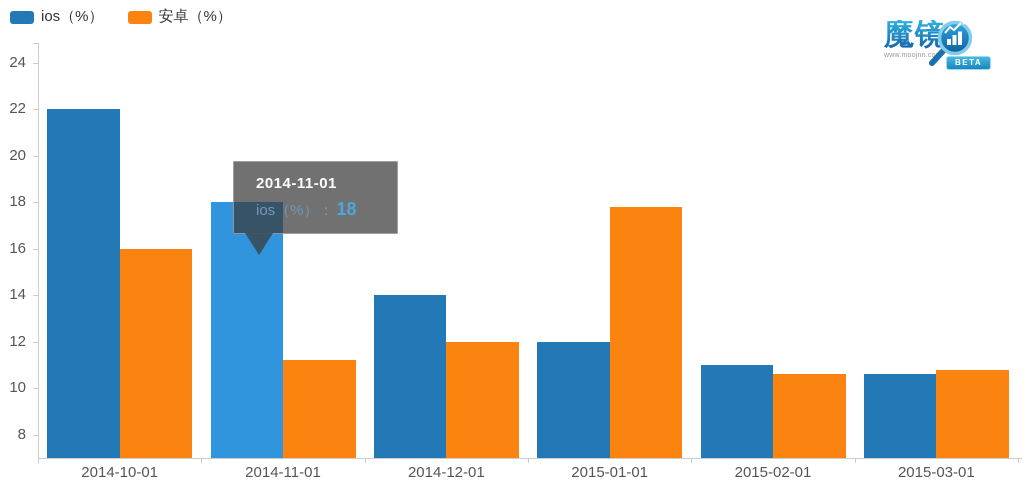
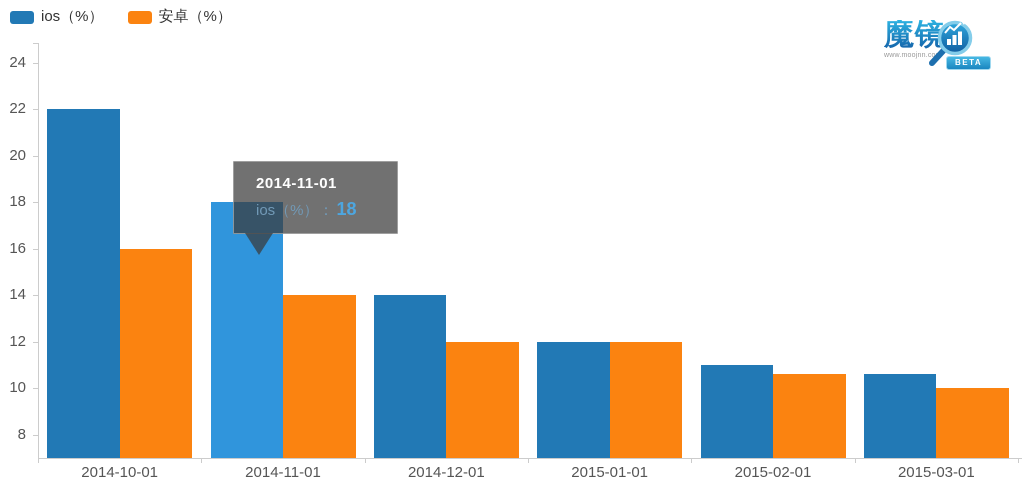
安卓（%）/2014-11-01: 11.2 -> 14.0
安卓（%）/2015-01-01: 17.8 -> 12.0
安卓（%）/2015-03-01: 10.8 -> 10.0
